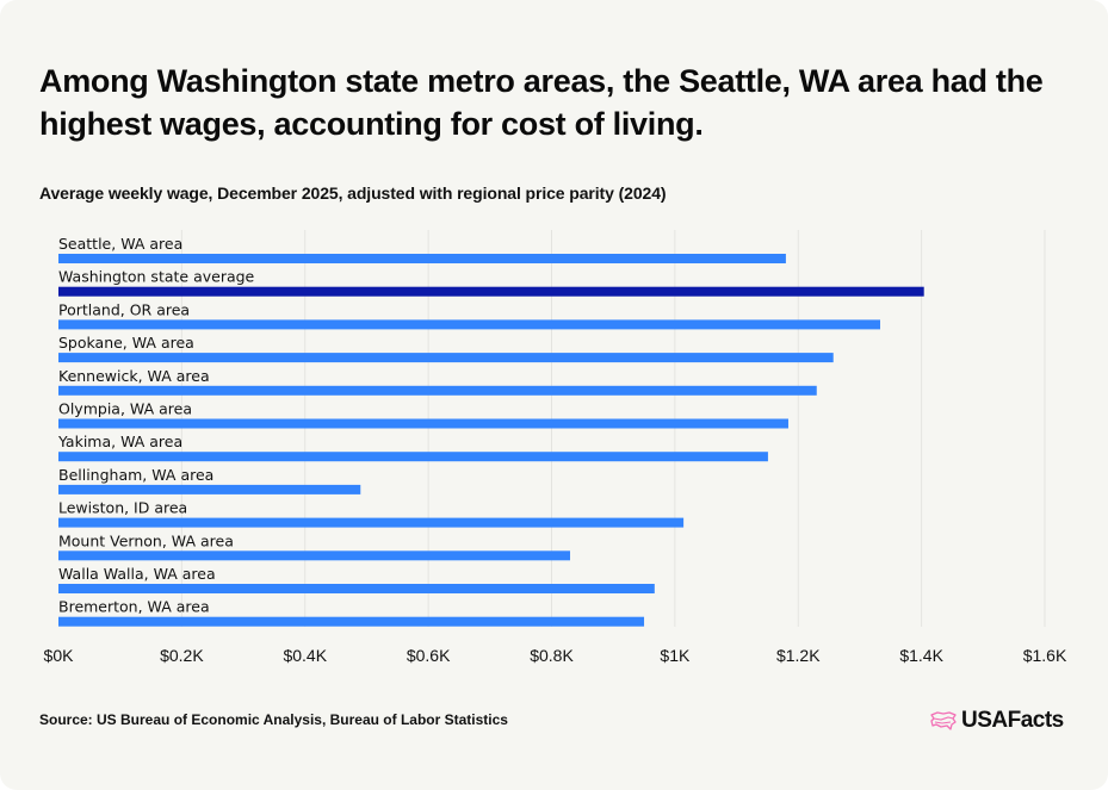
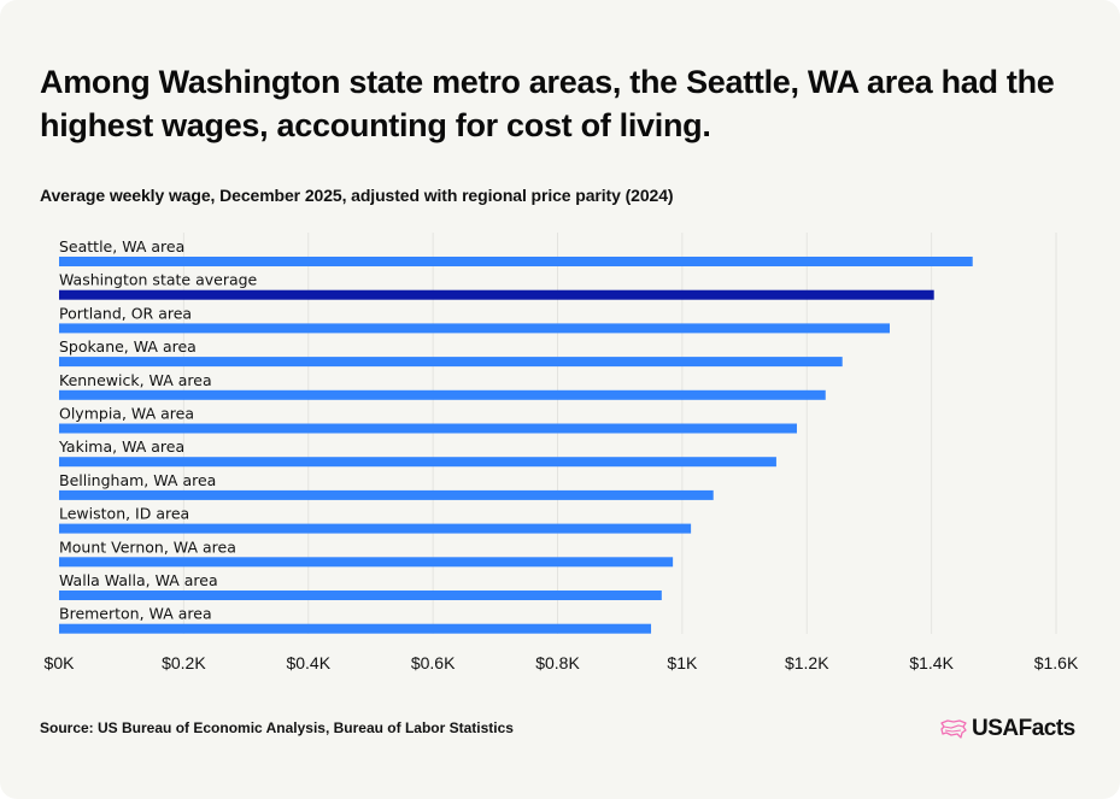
Seattle, WA area: $1.18K -> $1.47K
Bellingham, WA area: $0.49K -> $1.05K
Mount Vernon, WA area: $0.83K -> $0.98K
